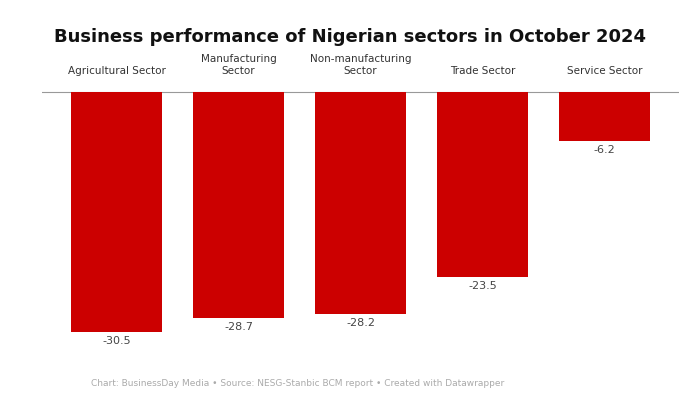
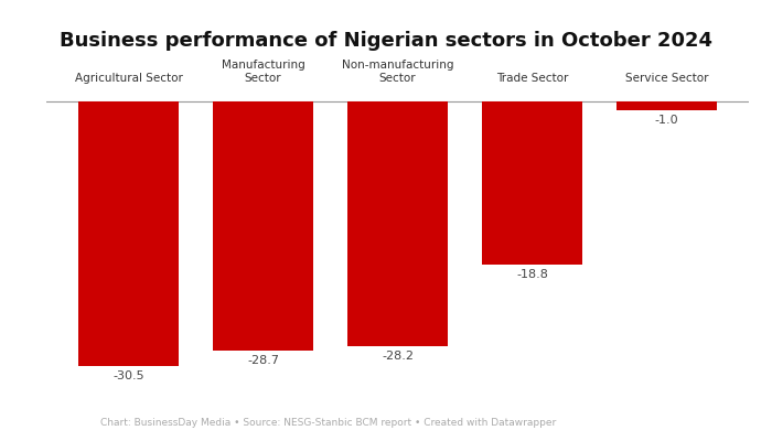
Trade Sector: -23.5 -> -18.8
Service Sector: -6.2 -> -1.0
